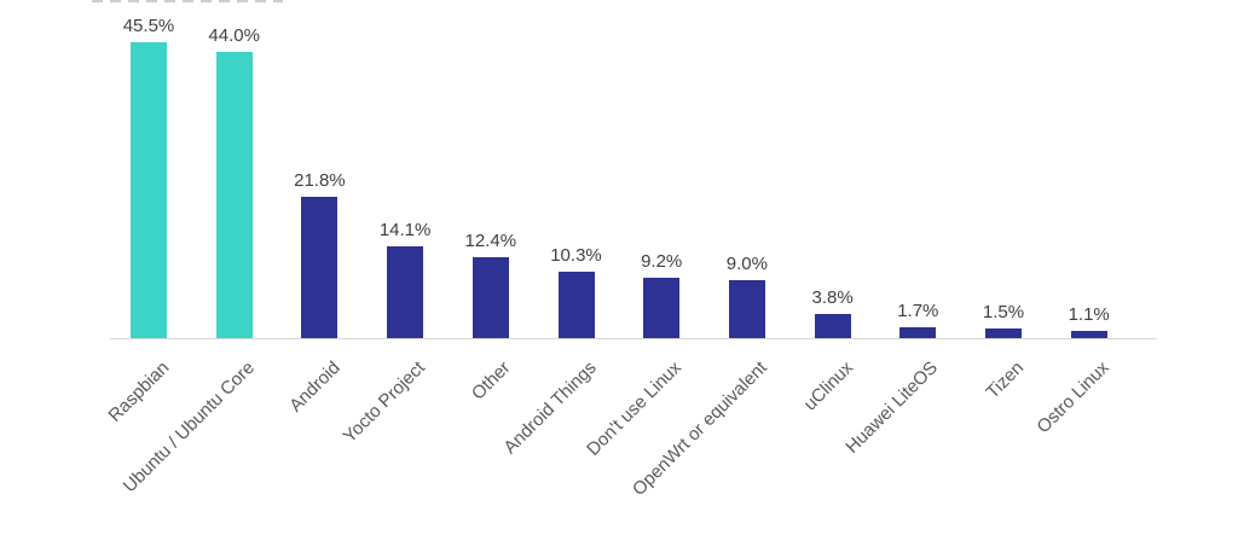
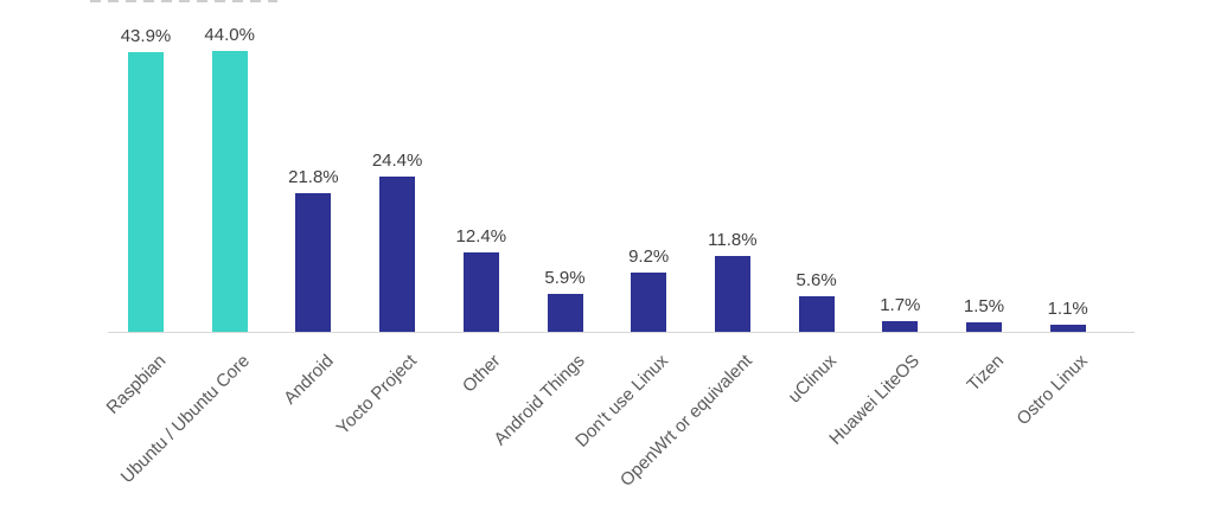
Raspbian: 45.5% -> 43.9%
Yocto Project: 14.1% -> 24.4%
Android Things: 10.3% -> 5.9%
OpenWrt or equivalent: 9.0% -> 11.8%
uClinux: 3.8% -> 5.6%
